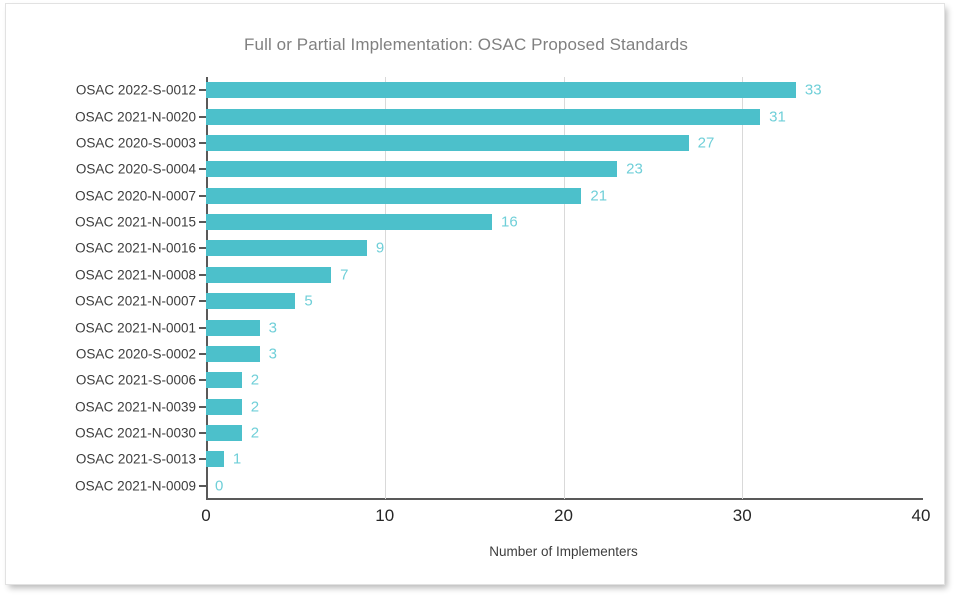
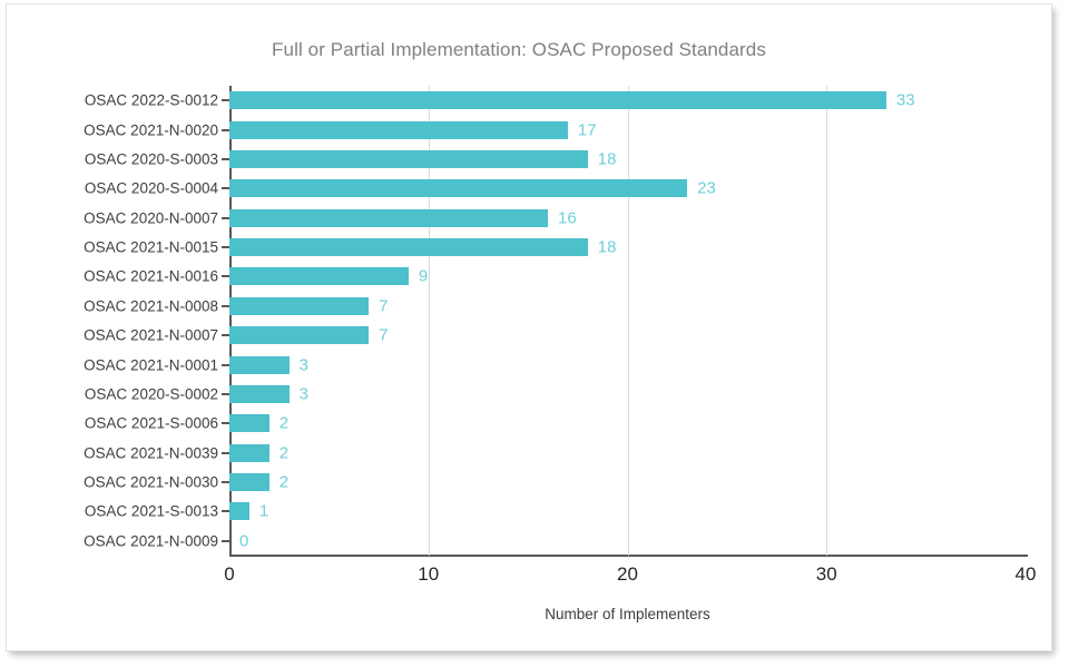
OSAC 2021-N-0020: 31 -> 17
OSAC 2020-S-0003: 27 -> 18
OSAC 2020-N-0007: 21 -> 16
OSAC 2021-N-0015: 16 -> 18
OSAC 2021-N-0007: 5 -> 7
